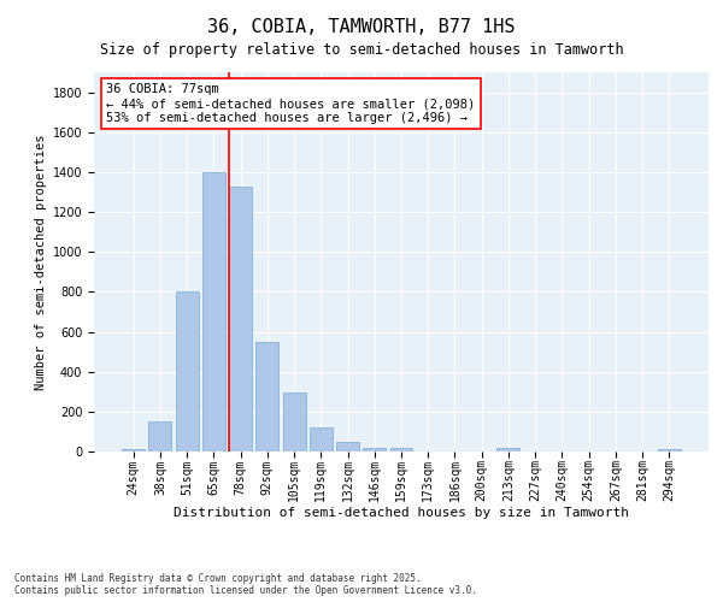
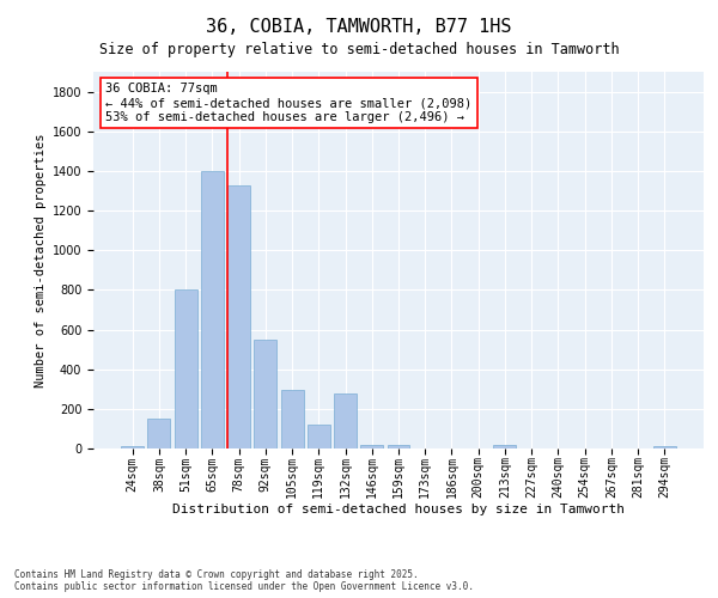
132sqm: 50 -> 280
